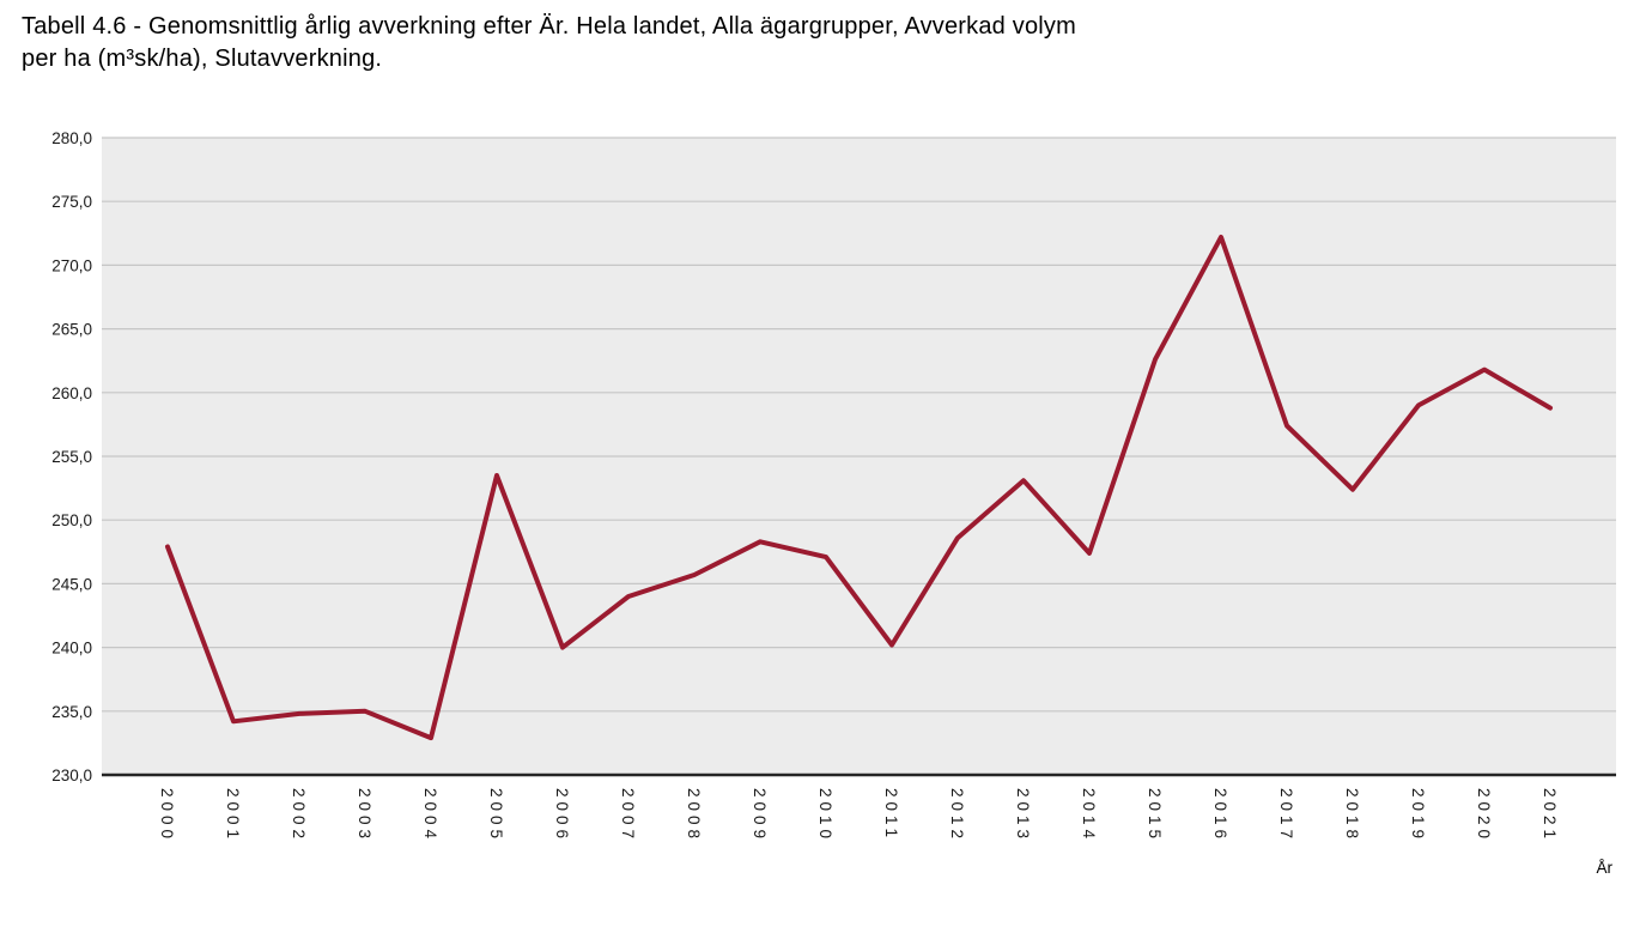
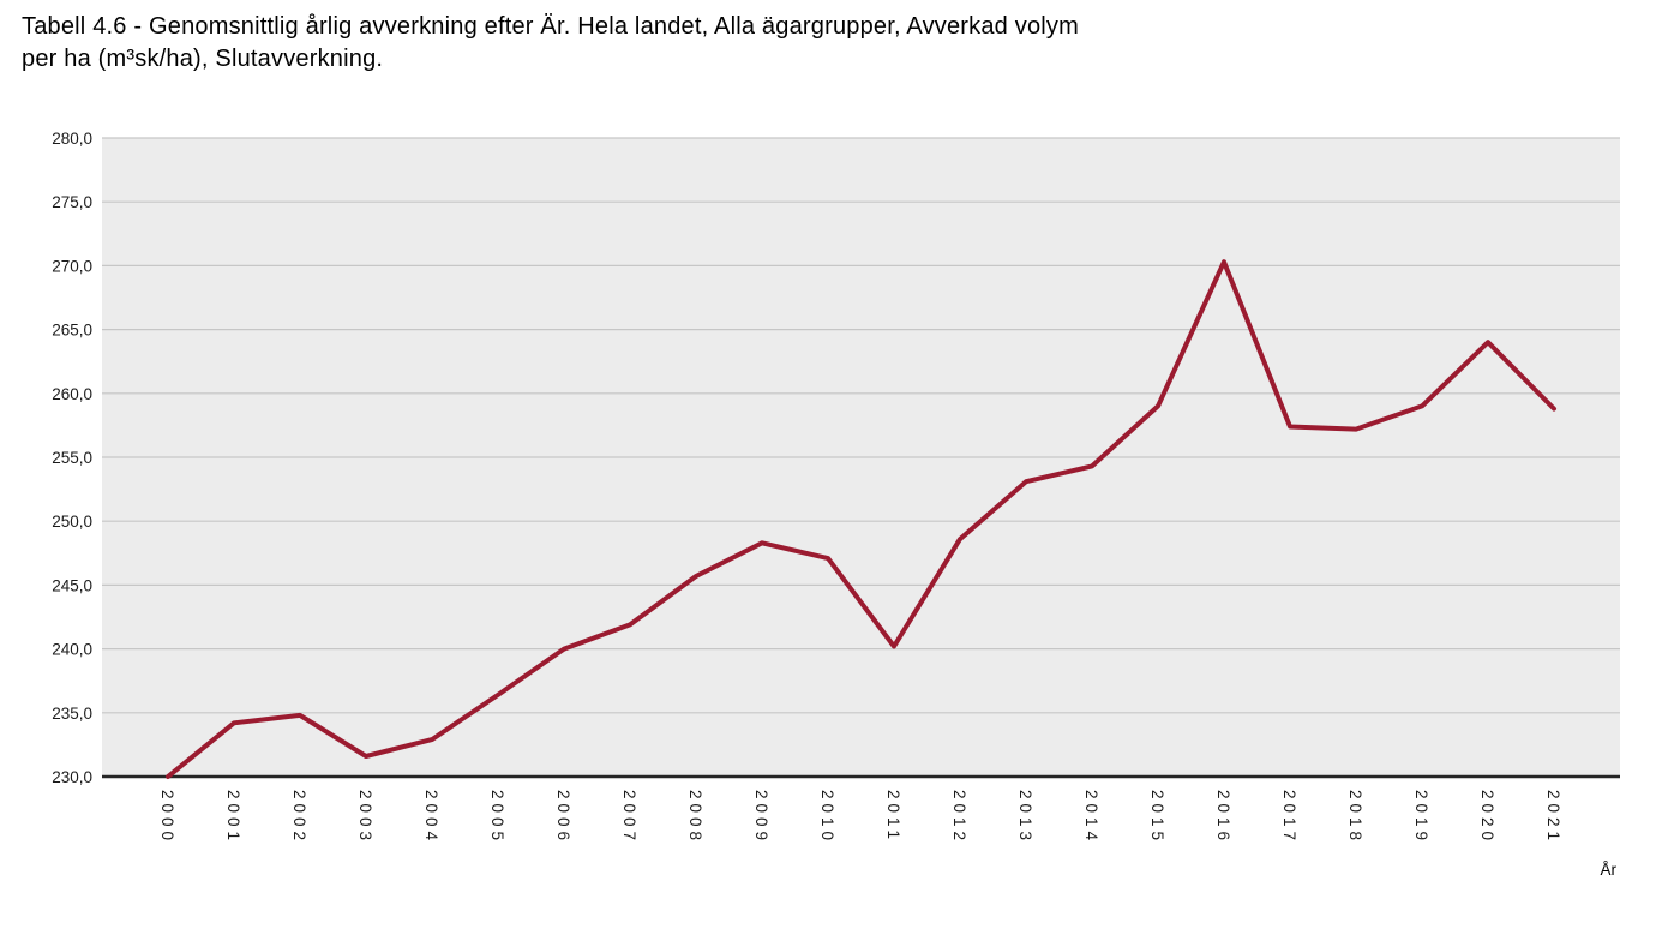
2000: 247,9 -> 230,0
2003: 235,0 -> 231,6
2005: 253,5 -> 236,4
2007: 244,0 -> 241,9
2014: 247,4 -> 254,3
2015: 262,6 -> 259,0
2016: 272,2 -> 270,3
2018: 252,4 -> 257,2
2020: 261,8 -> 264,0
